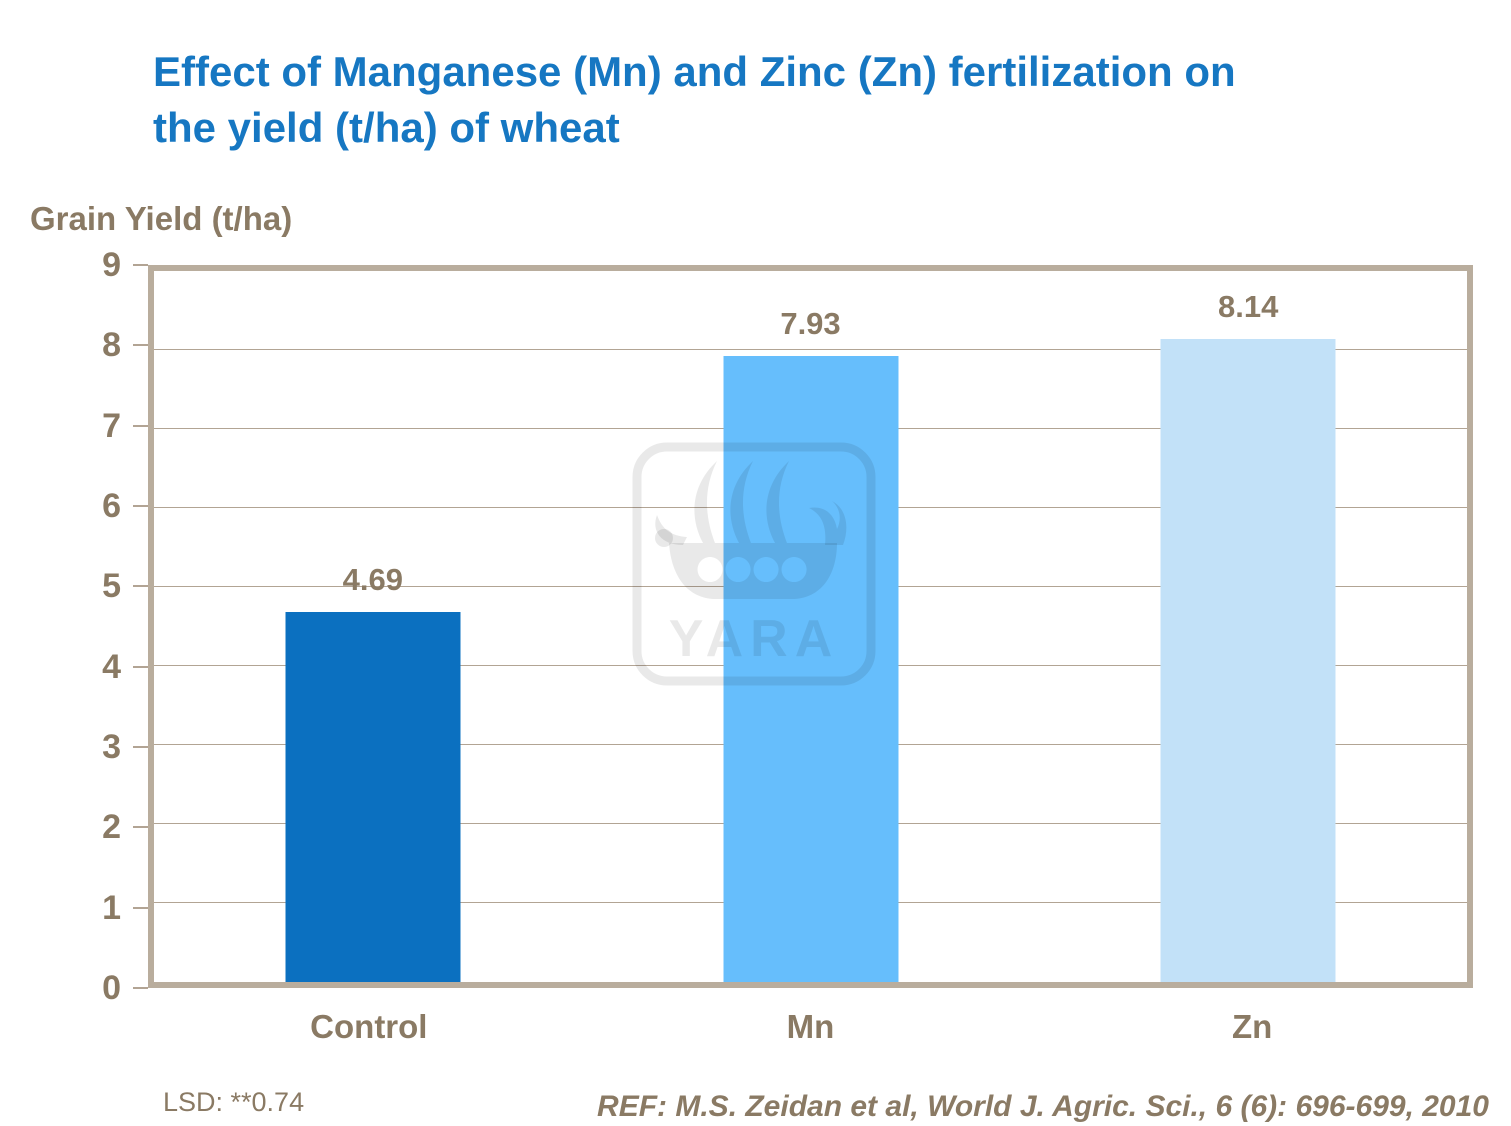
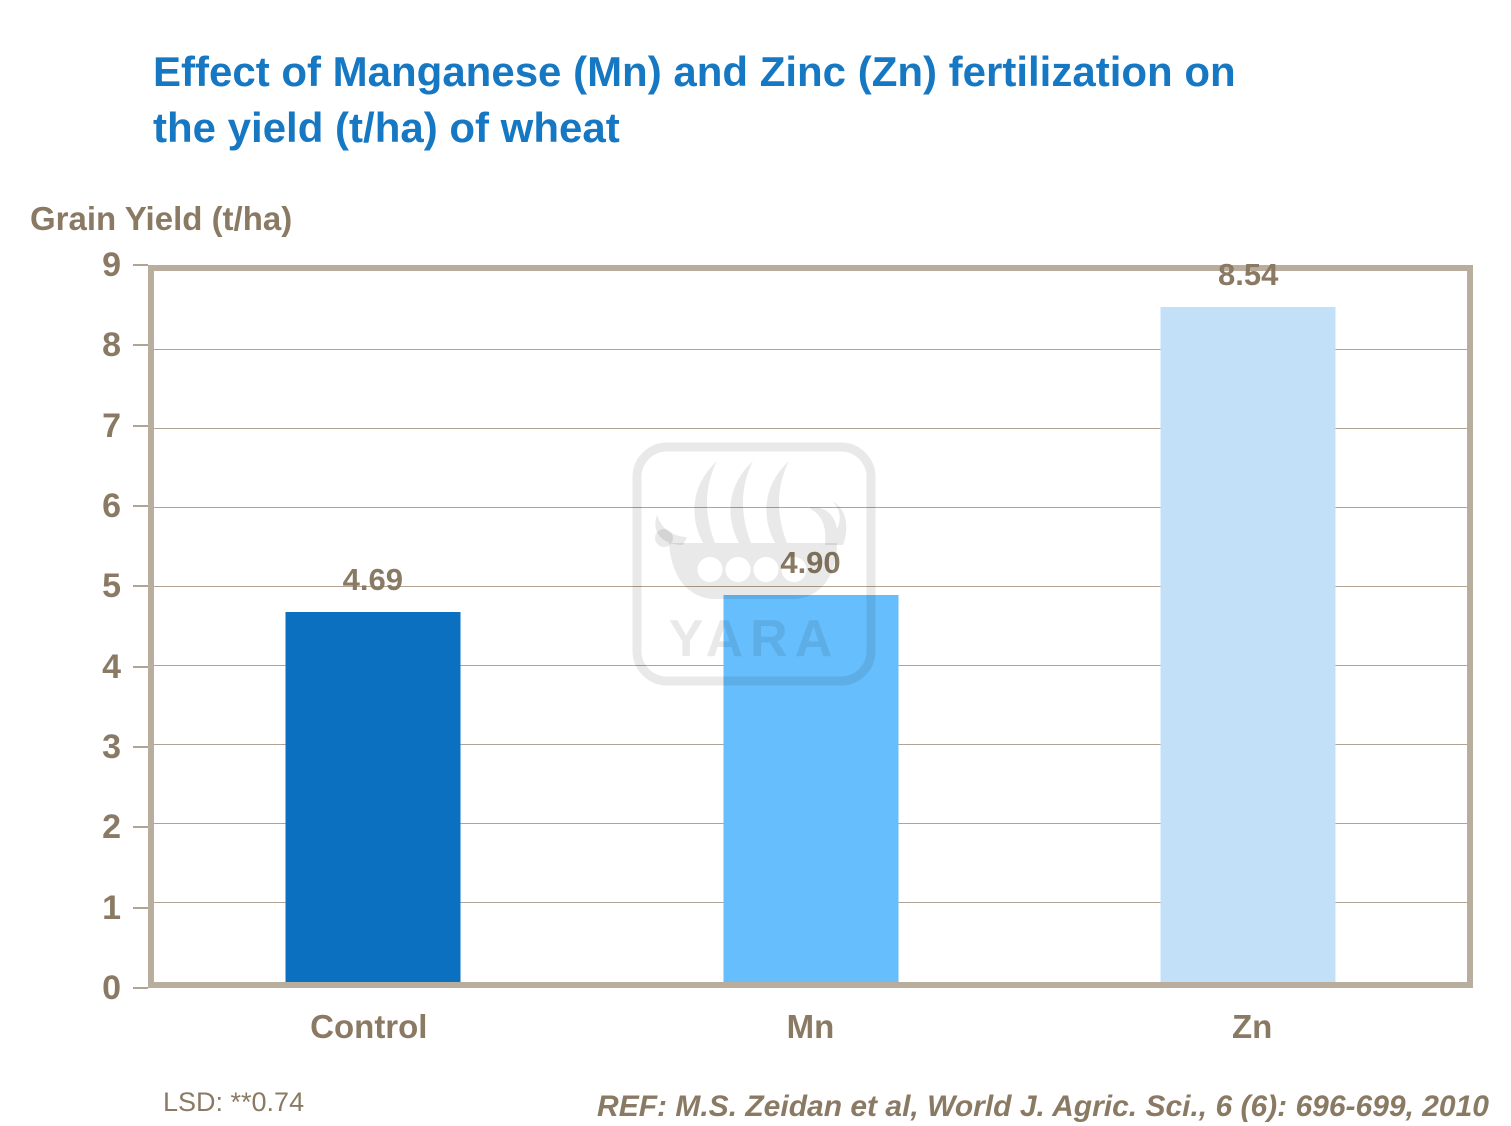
Mn: 7.93 -> 4.90
Zn: 8.14 -> 8.54
